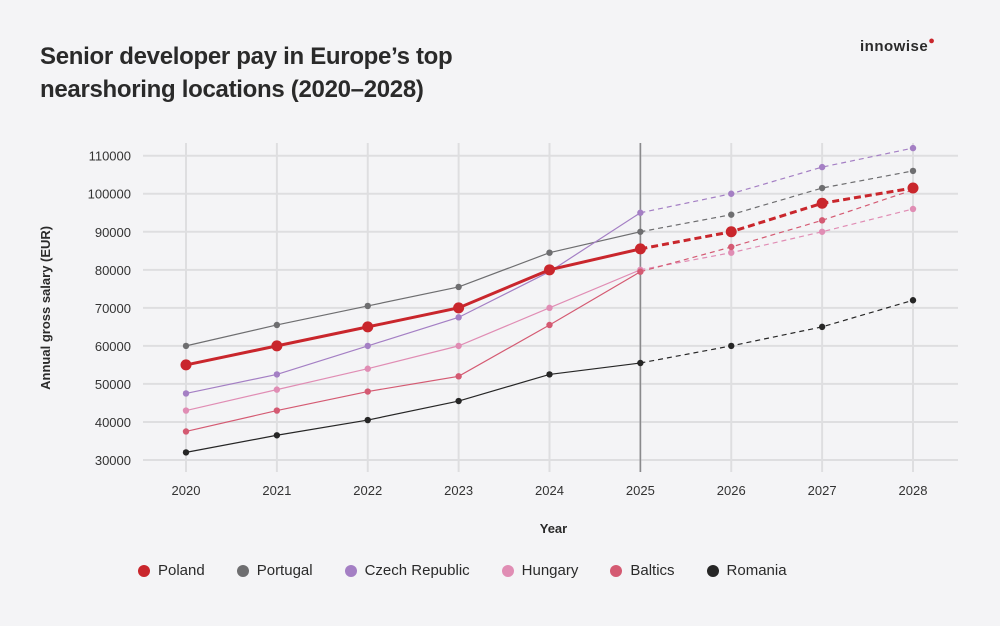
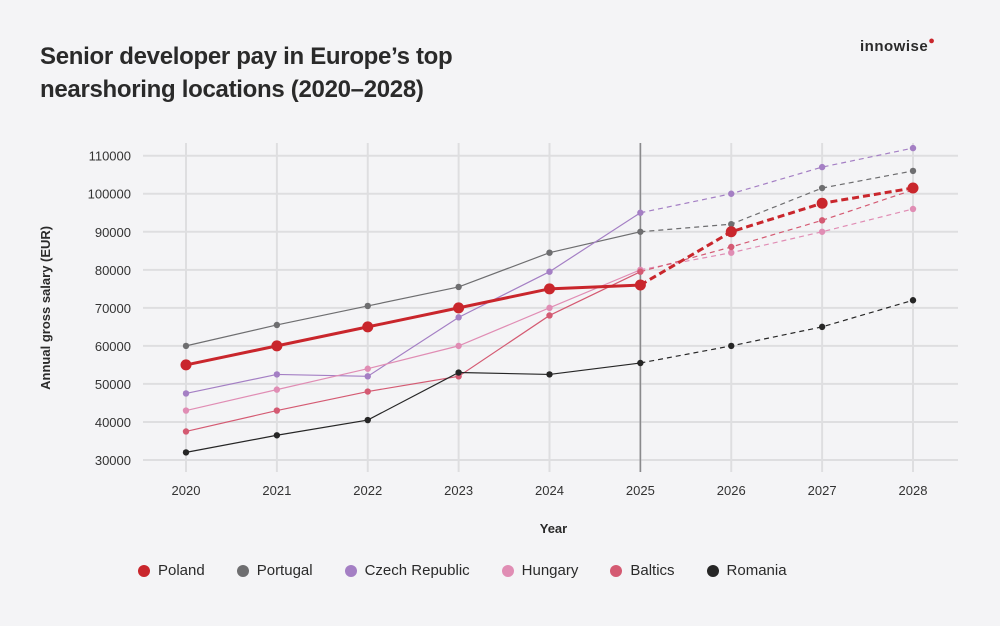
Czech Republic/2022: 60000 -> 52000
Romania/2023: 46000 -> 53000
Poland/2024: 80000 -> 75000
Baltics/2024: 66000 -> 68000
Poland/2025: 86000 -> 76000
Portugal/2026: 94000 -> 92000
